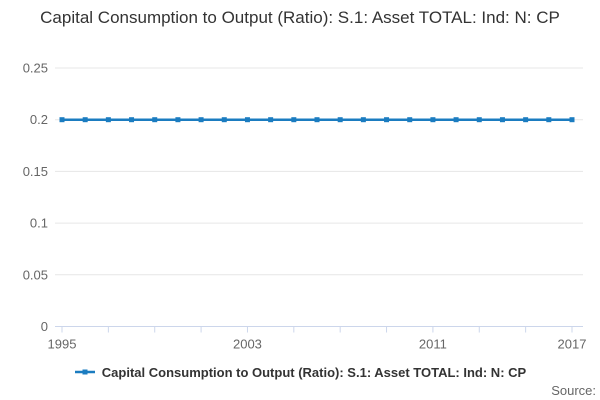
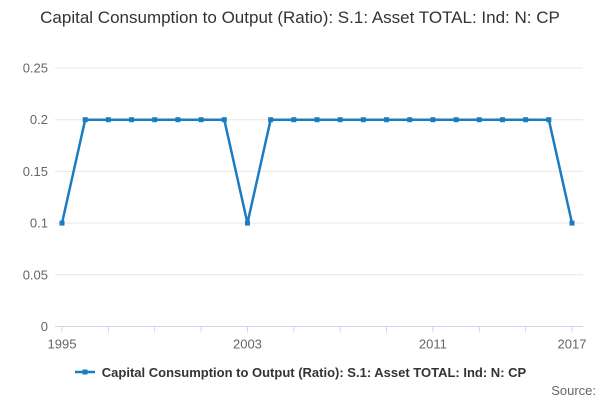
1995: 0.2 -> 0.1
2003: 0.2 -> 0.1
2017: 0.2 -> 0.1
